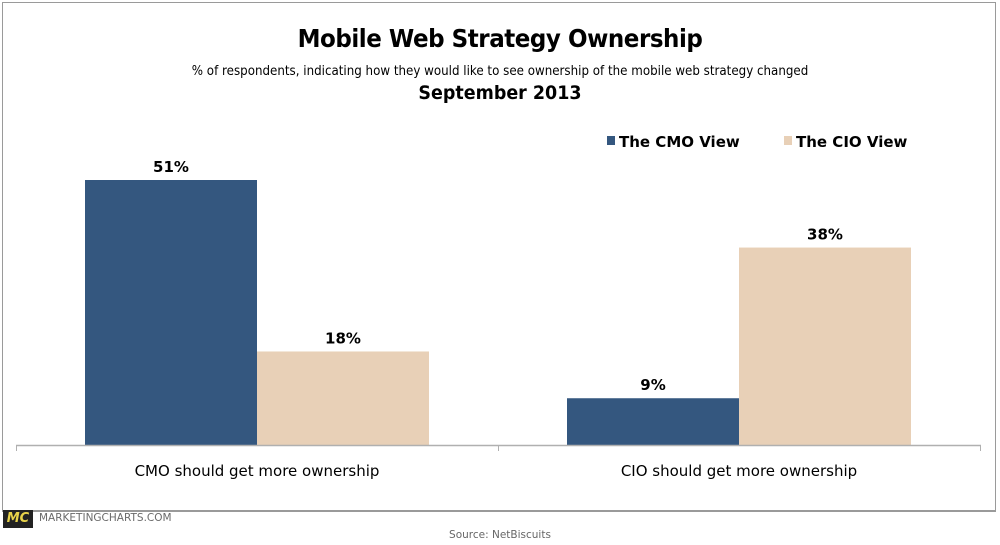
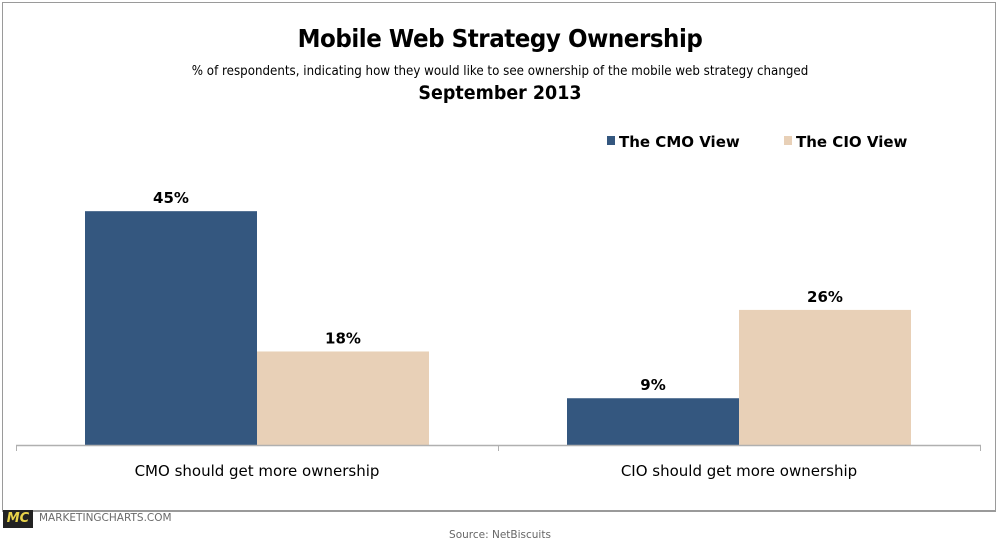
The CMO View/CMO should get more ownership: 51% -> 45%
The CIO View/CIO should get more ownership: 38% -> 26%
